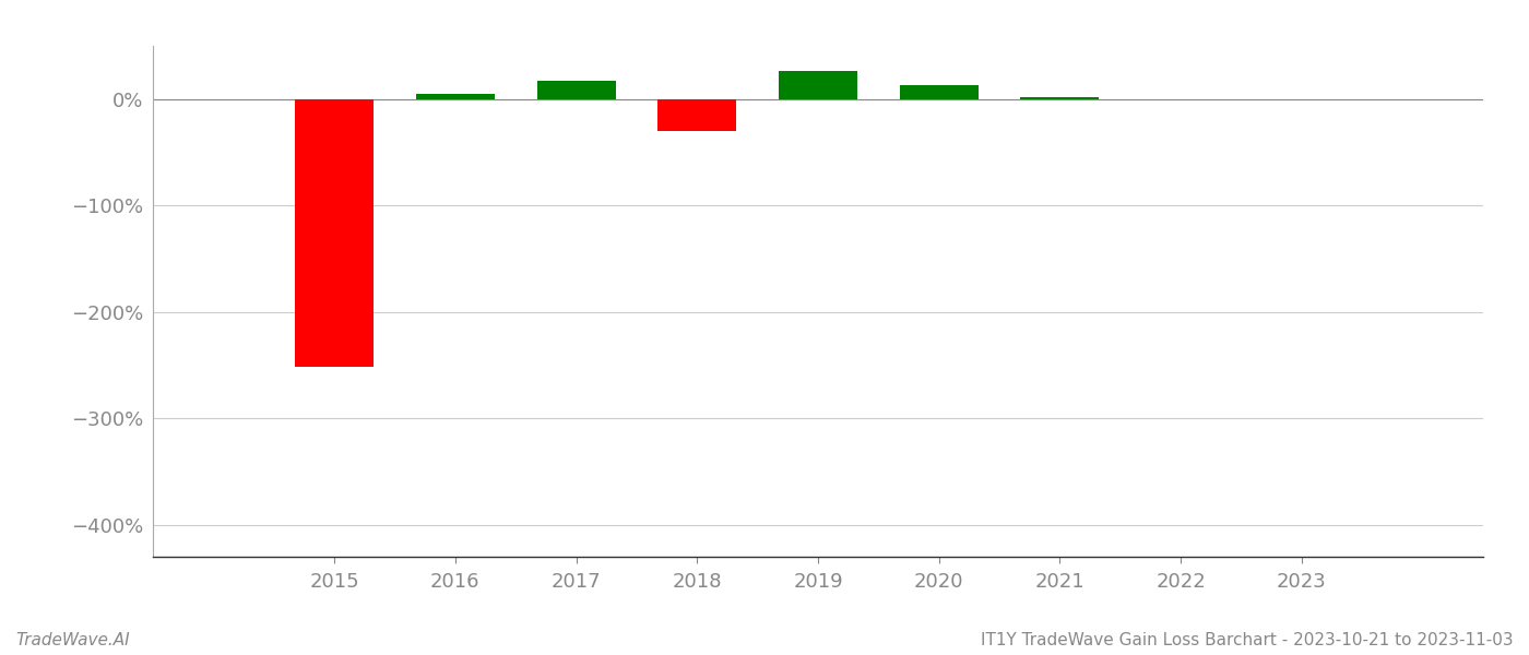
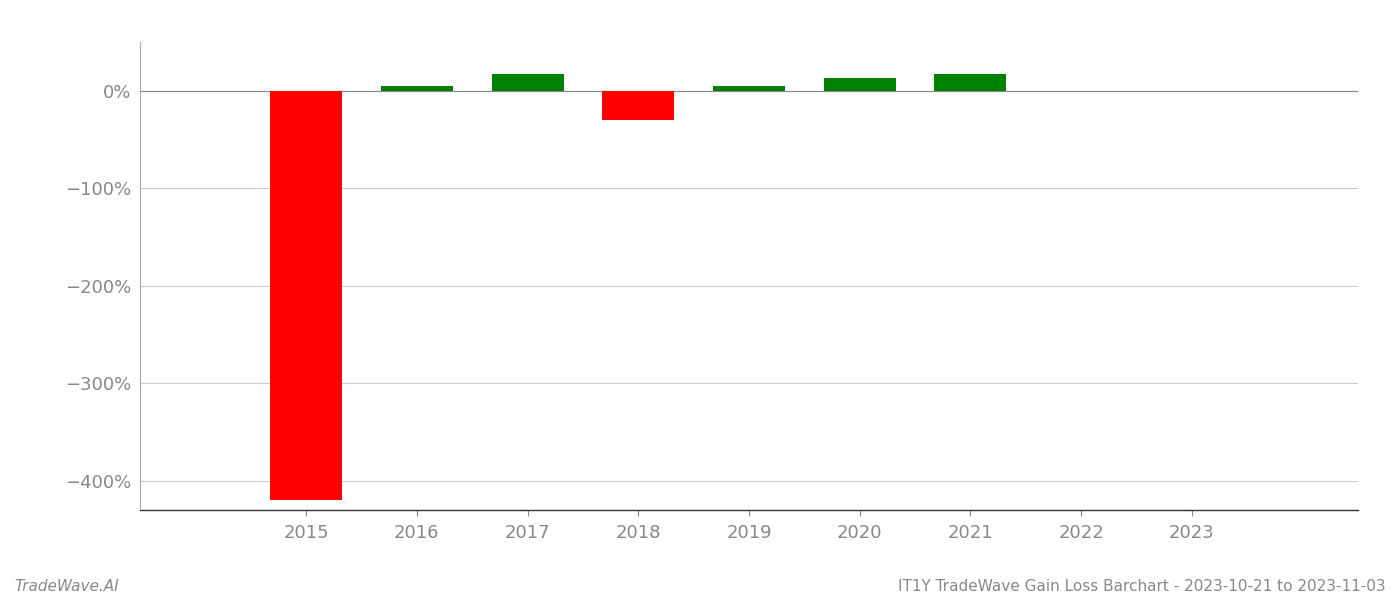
2015: -252% -> -420%
2019: 26% -> 5%
2021: 2% -> 17%
